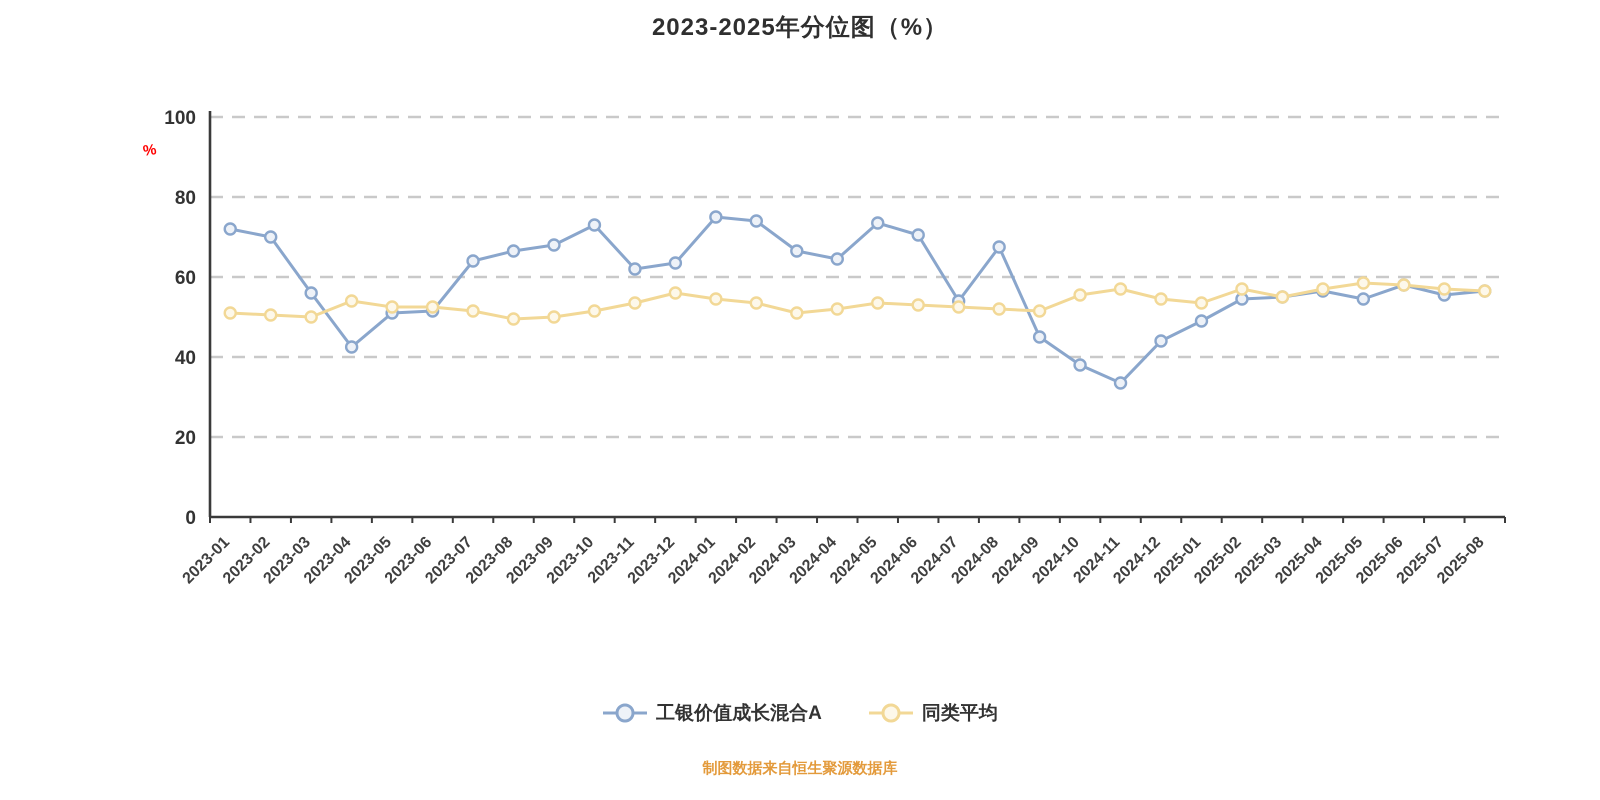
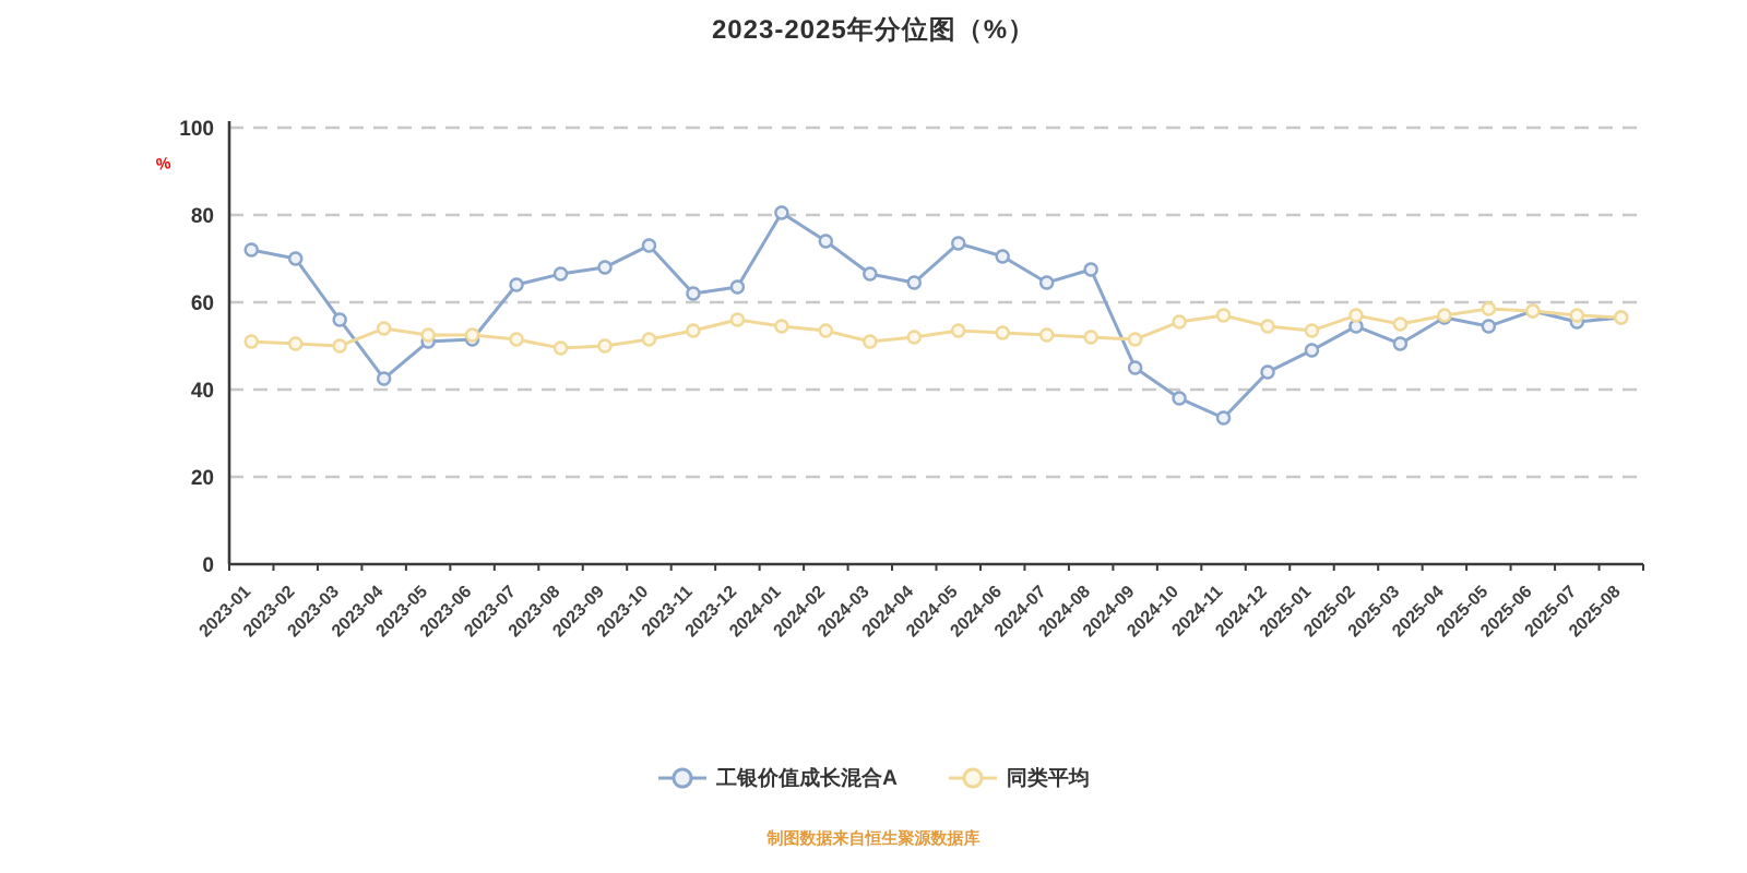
工银价值成长混合A/2024-01: 75 -> 80
工银价值成长混合A/2024-07: 54 -> 64
工银价值成长混合A/2025-03: 55 -> 50
